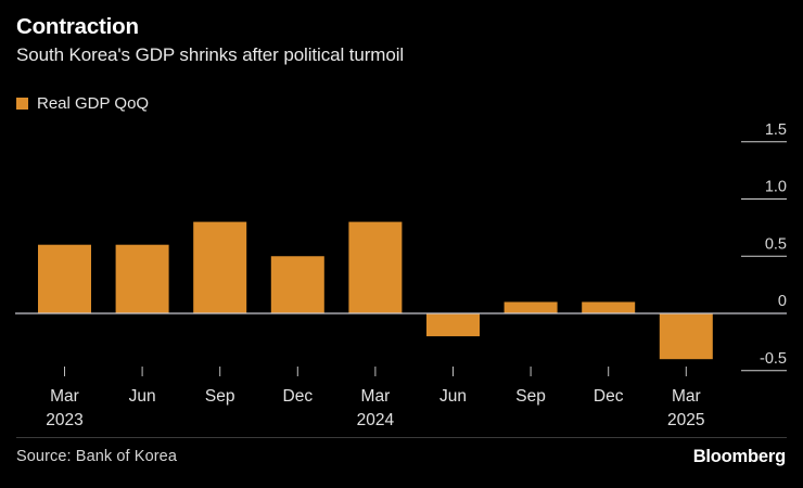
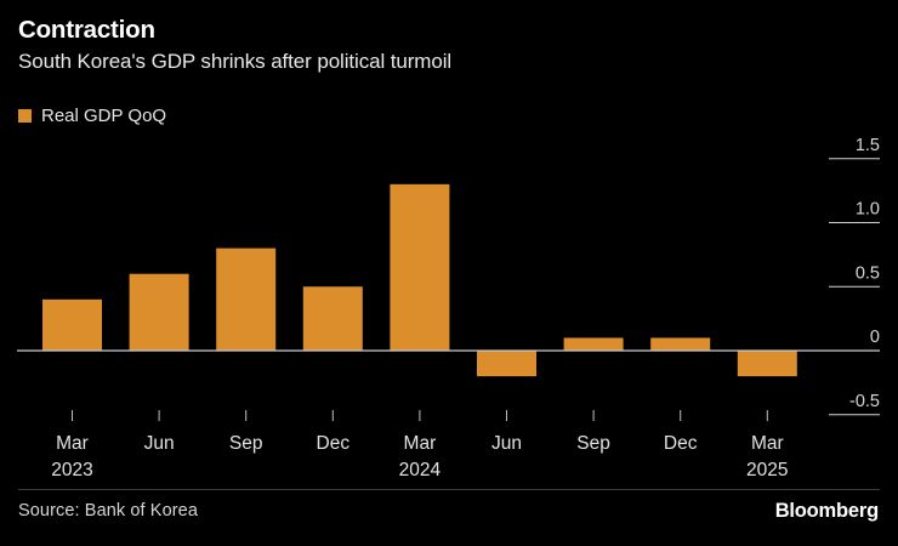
Mar 2023: 0.6 -> 0.4
Mar 2024: 0.8 -> 1.3
Mar 2025: -0.4 -> -0.2
